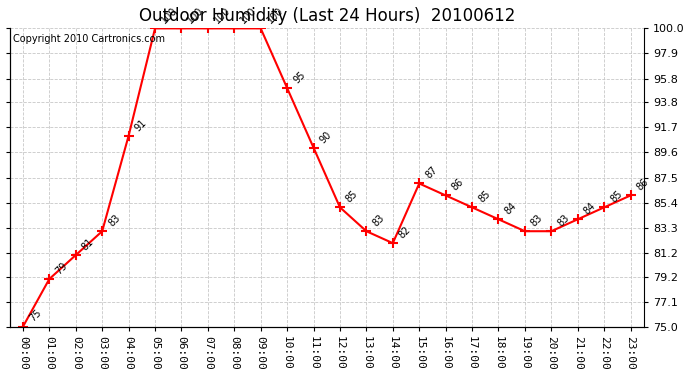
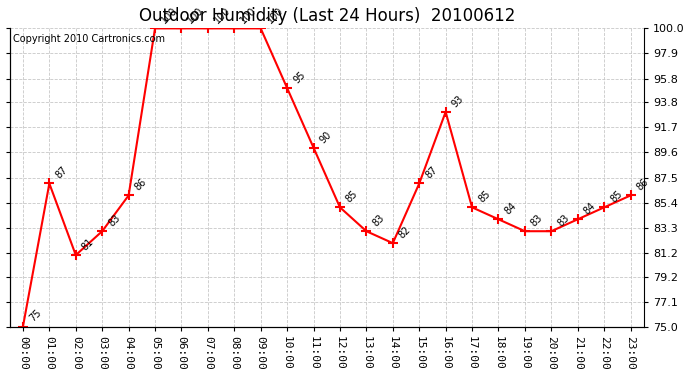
01:00: 79 -> 87
04:00: 91 -> 86
16:00: 86 -> 93
